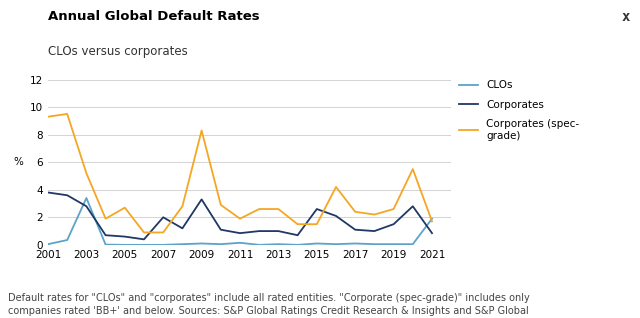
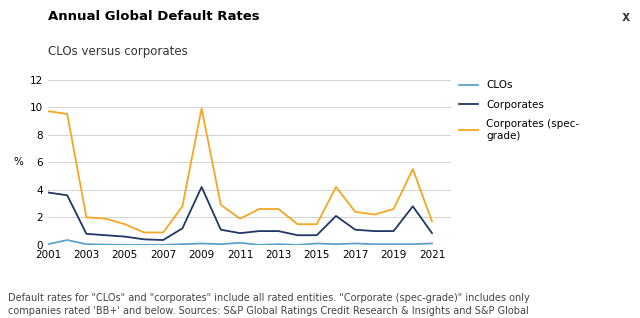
Corporates (spec- grade)/2001: 9.3 -> 9.7
CLOs/2003: 3.4 -> 0.1
Corporates/2003: 2.8 -> 0.8
Corporates (spec- grade)/2003: 5.2 -> 2.0
Corporates (spec- grade)/2005: 2.7 -> 1.5
Corporates/2007: 2.0 -> 0.3
Corporates/2009: 3.3 -> 4.2
Corporates (spec- grade)/2009: 8.3 -> 9.9
Corporates/2015: 2.6 -> 0.7
Corporates/2019: 1.5 -> 1.0
CLOs/2021: 1.9 -> 0.1
